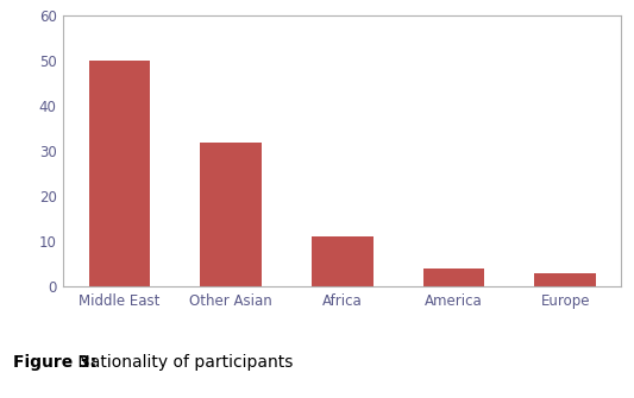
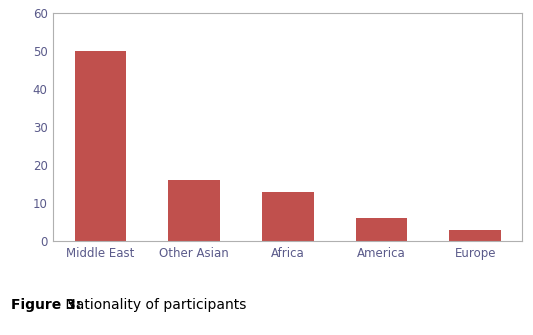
Other Asian: 32 -> 16
Africa: 11 -> 13
America: 4 -> 6
